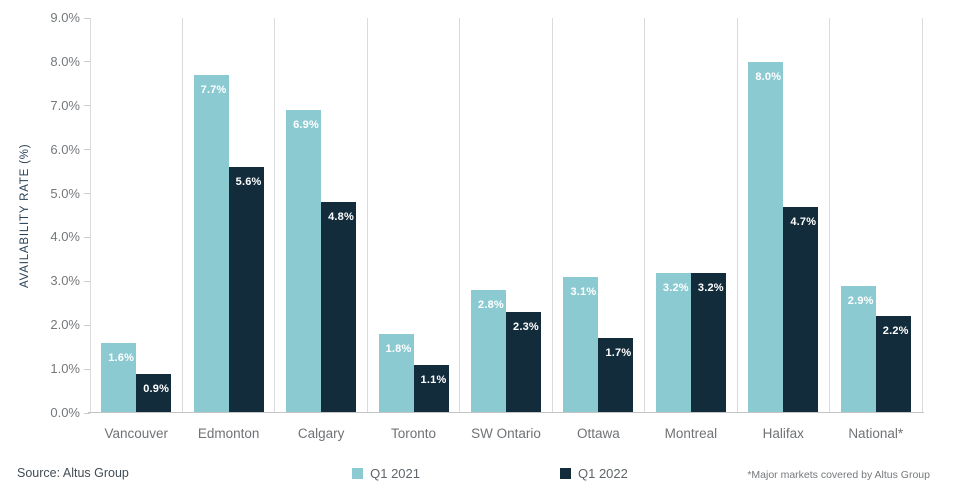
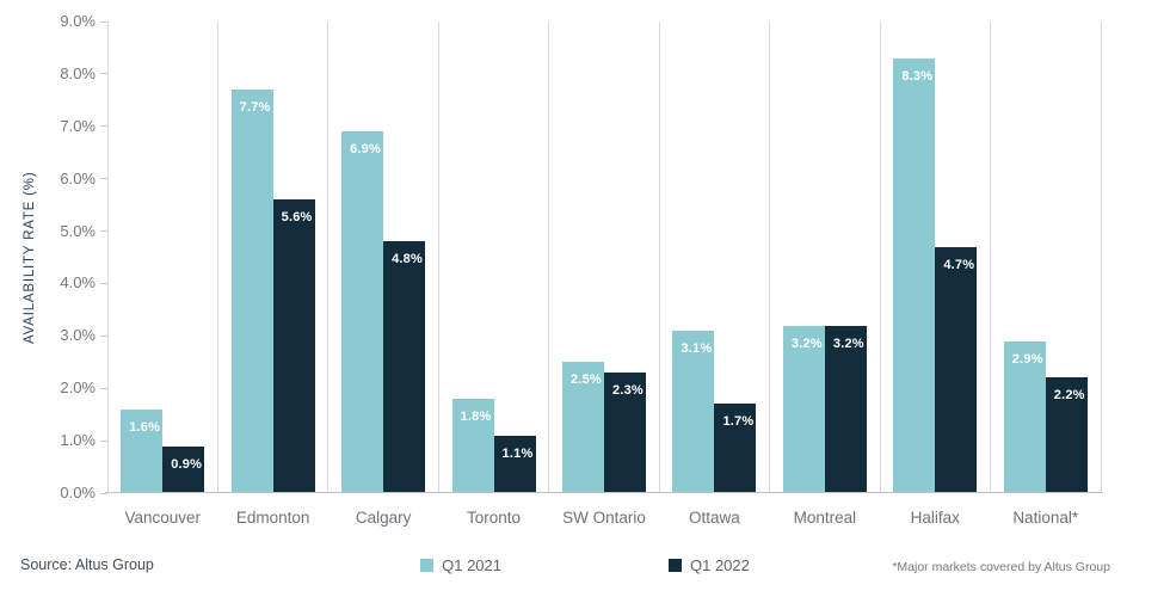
Q1 2021/SW Ontario: 2.8% -> 2.5%
Q1 2021/Halifax: 8.0% -> 8.3%
